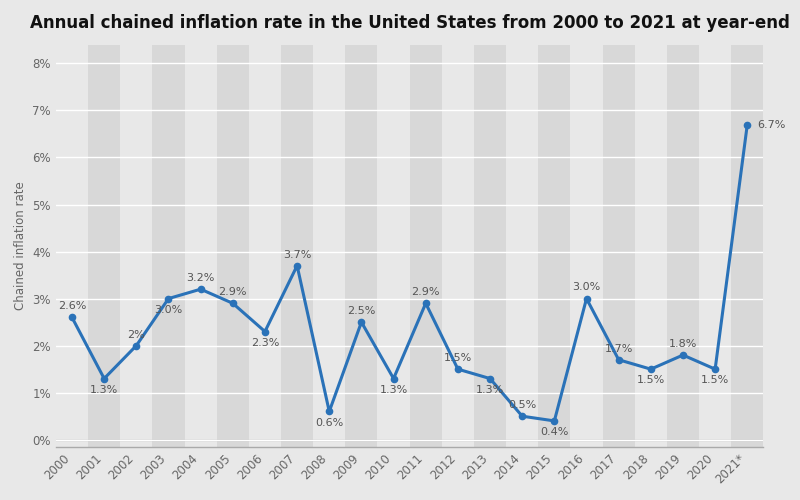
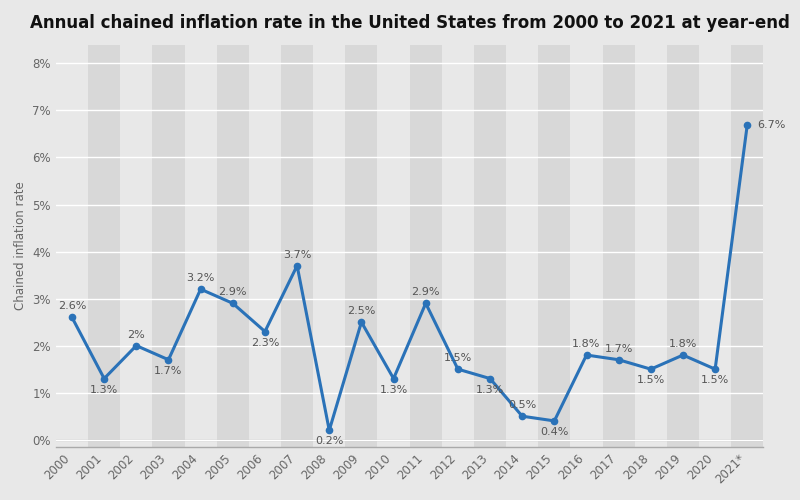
2003: 3.0% -> 1.7%
2008: 0.6% -> 0.2%
2016: 3.0% -> 1.8%
